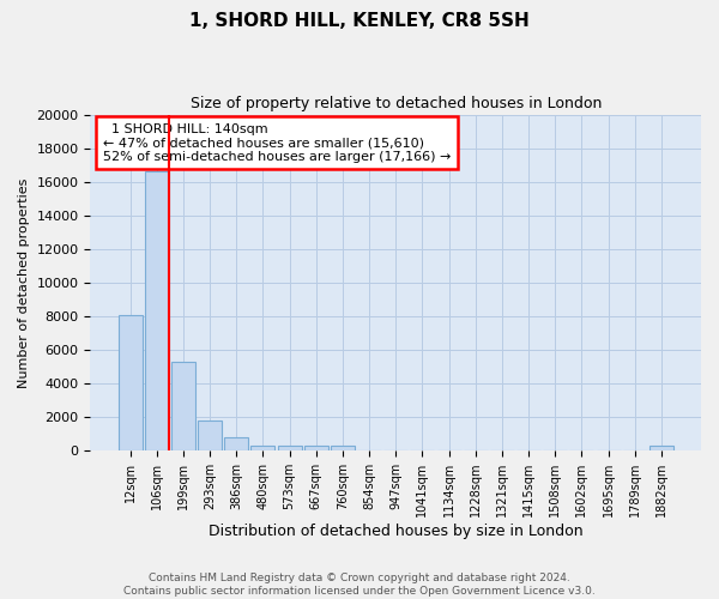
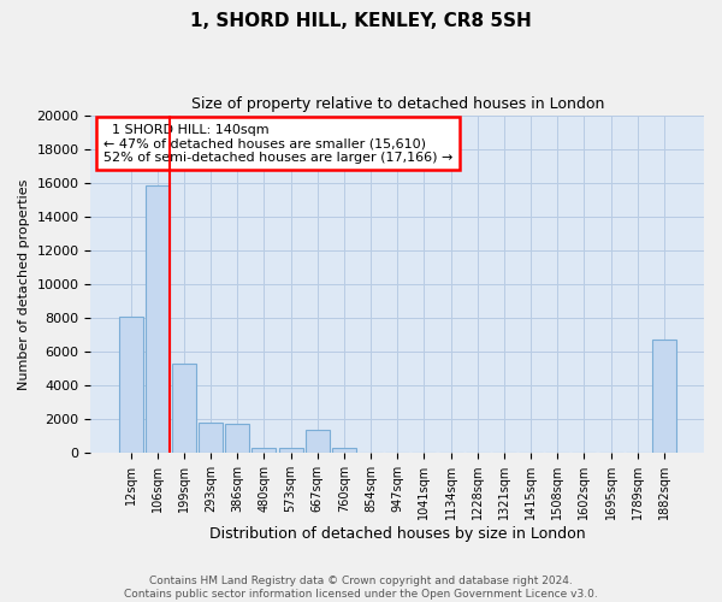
106sqm: 16600 -> 15800
386sqm: 800 -> 1700
667sqm: 300 -> 1400
1882sqm: 300 -> 6700
